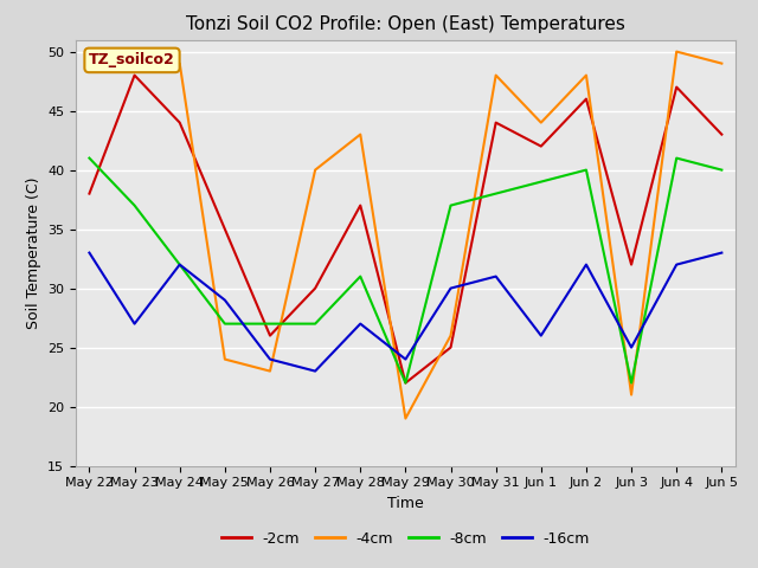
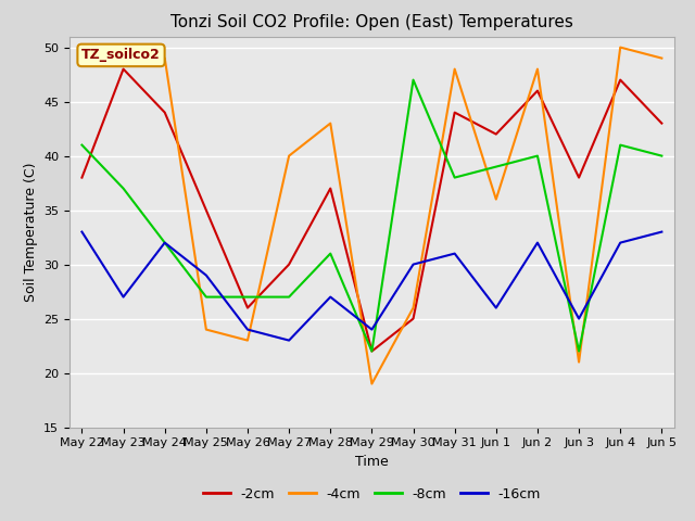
-8cm/May 30: 37 -> 47
-4cm/Jun 1: 44 -> 36
-2cm/Jun 3: 32 -> 38
